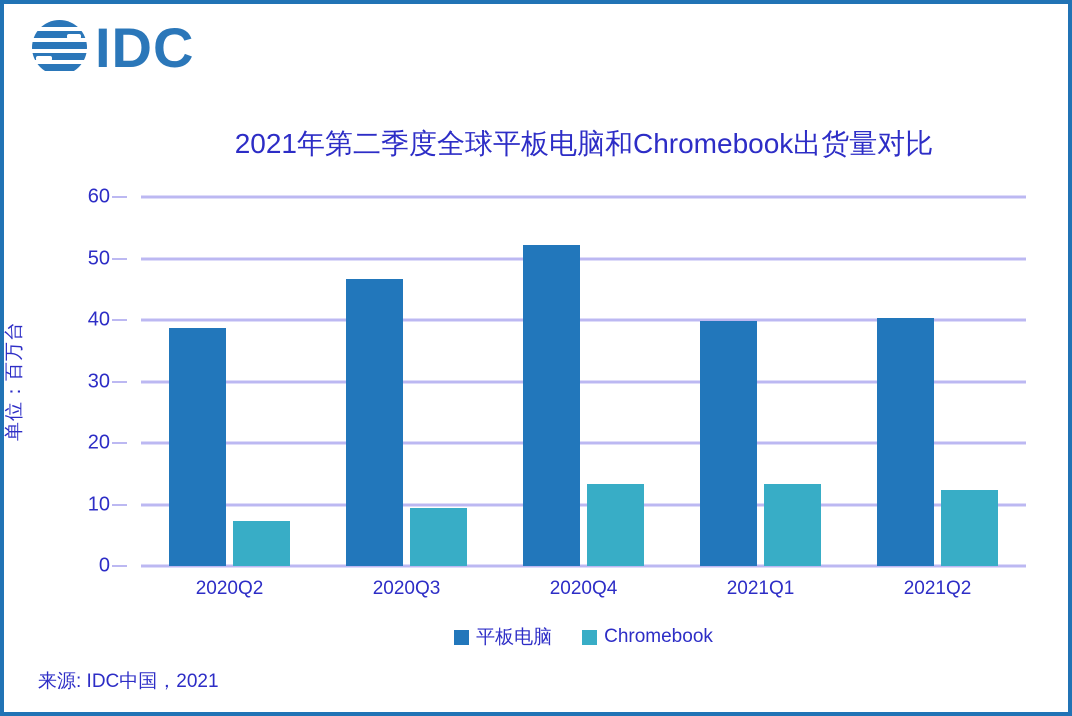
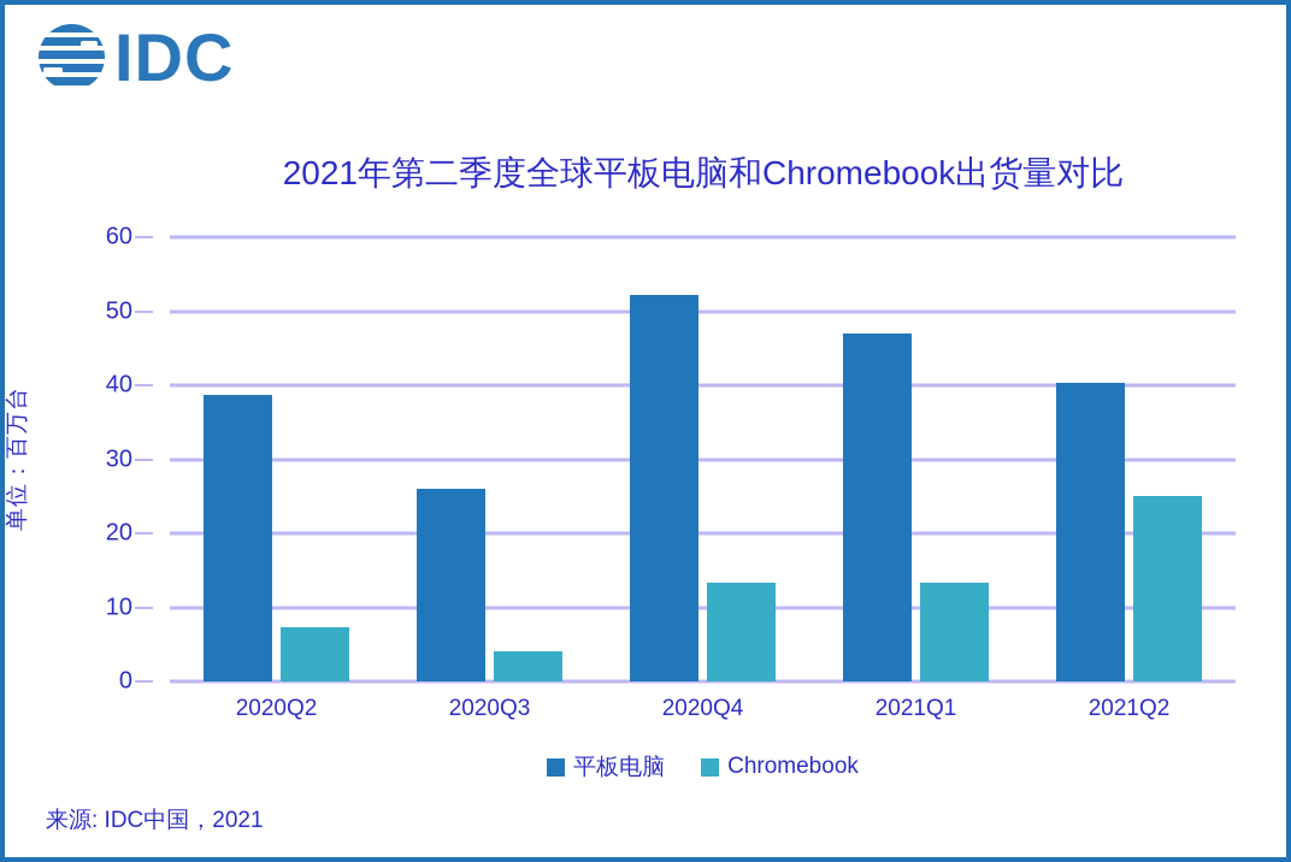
平板电脑/2020Q3: 47 -> 26
Chromebook/2020Q3: 9 -> 4
平板电脑/2021Q1: 40 -> 47
Chromebook/2021Q2: 12 -> 25
